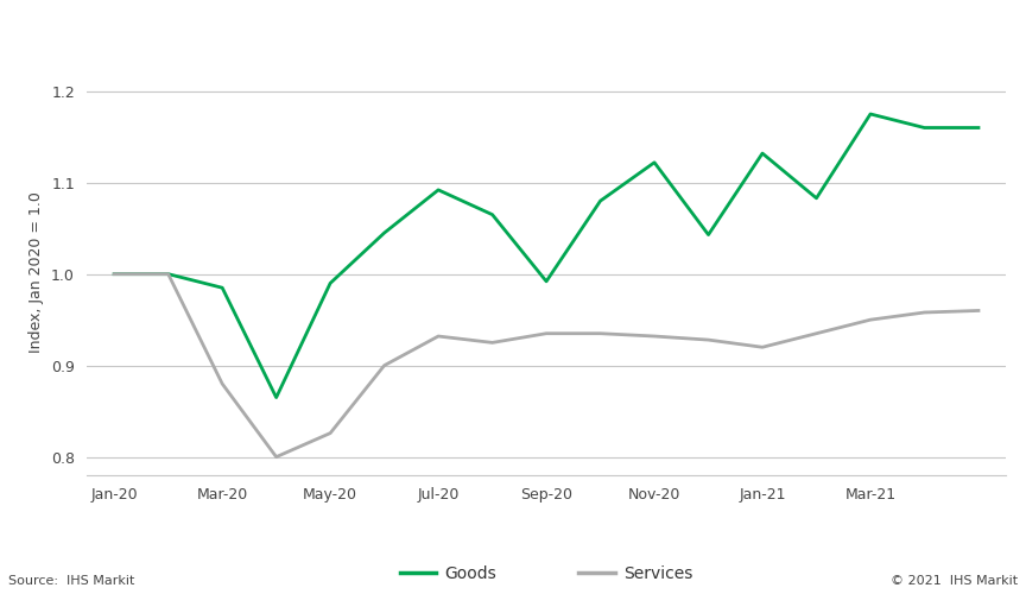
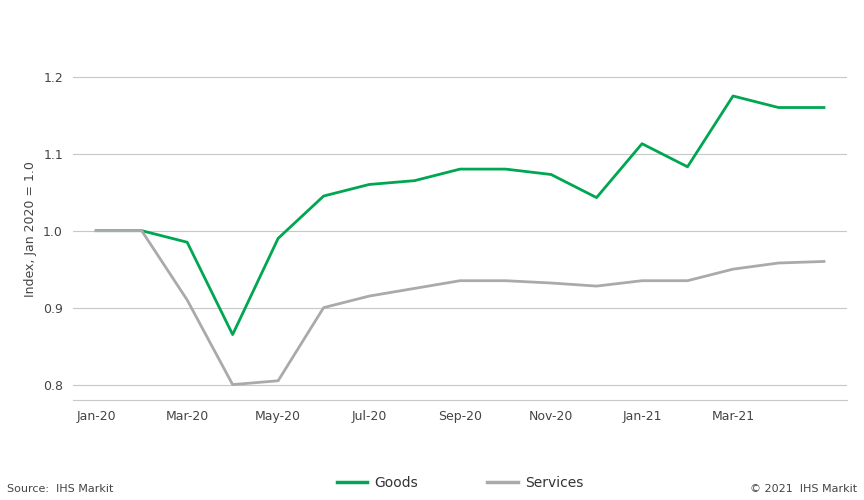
Services/Mar-20: 0.880 -> 0.910
Services/May-20: 0.826 -> 0.805
Goods/Jul-20: 1.092 -> 1.060
Services/Jul-20: 0.932 -> 0.915
Goods/Sep-20: 0.992 -> 1.080
Goods/Nov-20: 1.122 -> 1.073
Goods/Jan-21: 1.132 -> 1.113
Services/Jan-21: 0.920 -> 0.935
